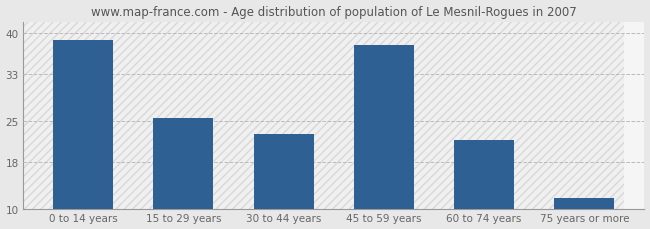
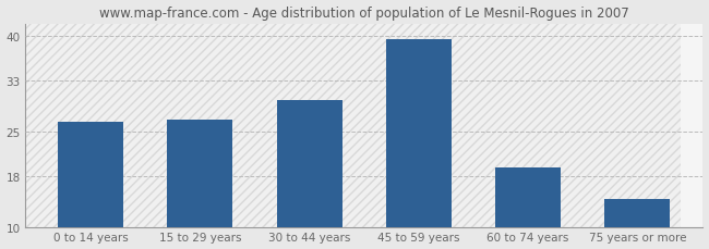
0 to 14 years: 38.8 -> 26.5
15 to 29 years: 25.6 -> 27.0
30 to 44 years: 22.8 -> 30.0
45 to 59 years: 38.0 -> 39.5
60 to 74 years: 21.8 -> 19.5
75 years or more: 12.0 -> 14.5
